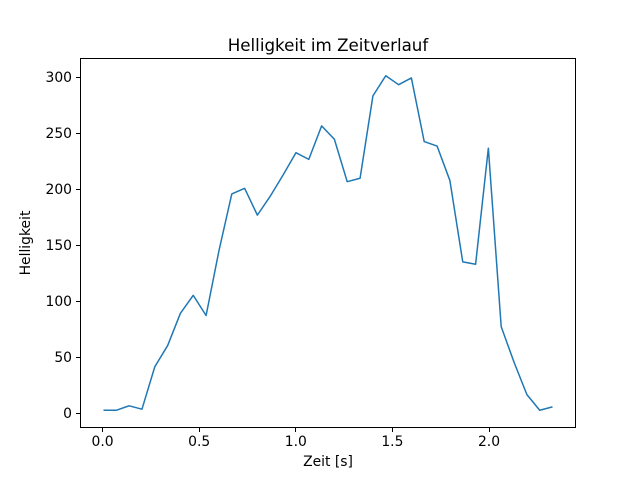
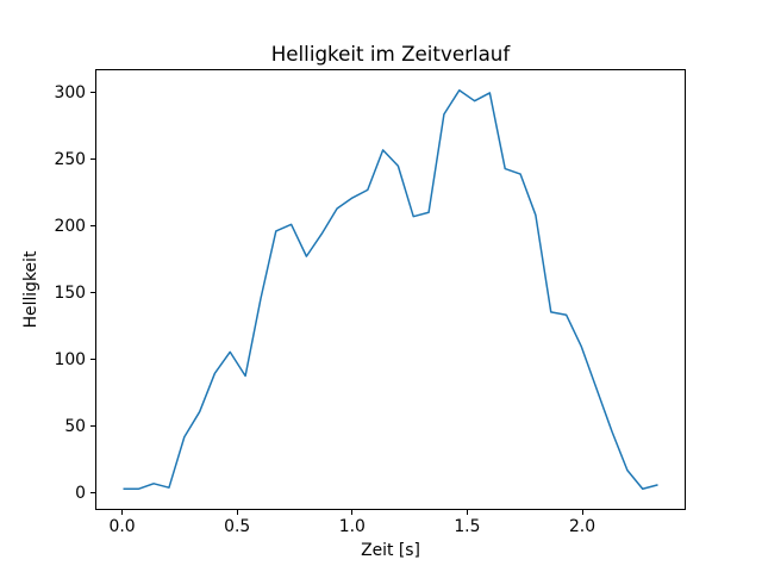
1.0: 234 -> 222
2.0: 238 -> 110
